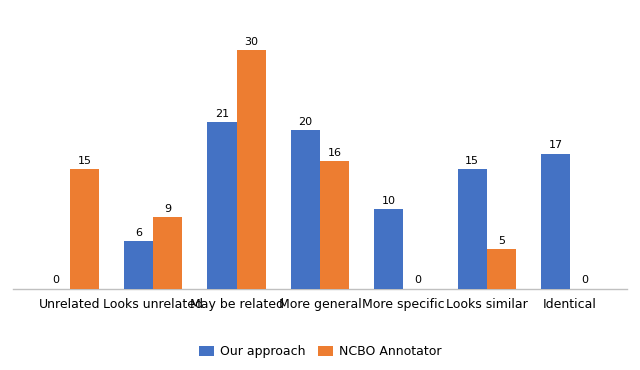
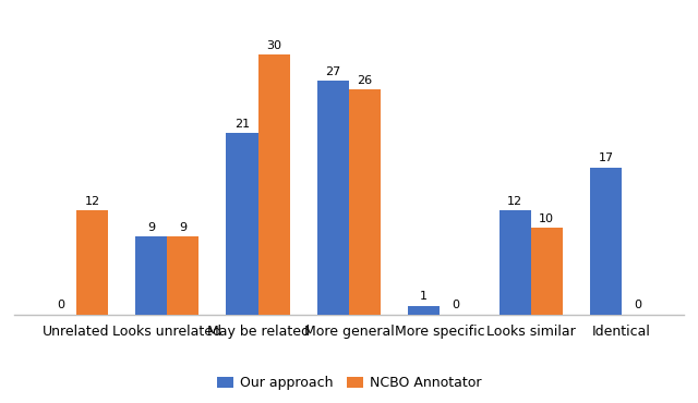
NCBO Annotator/Unrelated: 15 -> 12
Our approach/Looks unrelated: 6 -> 9
Our approach/More general: 20 -> 27
NCBO Annotator/More general: 16 -> 26
Our approach/More specific: 10 -> 1
Our approach/Looks similar: 15 -> 12
NCBO Annotator/Looks similar: 5 -> 10
